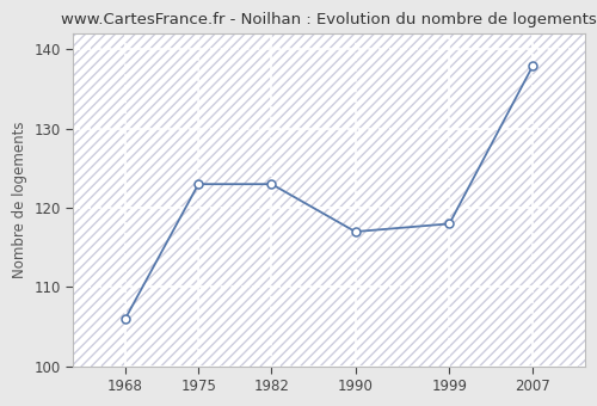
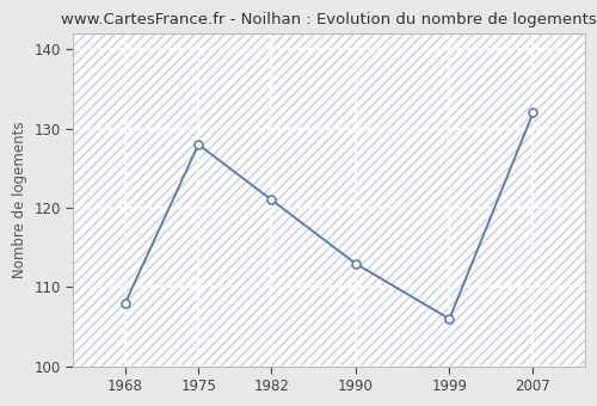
1968: 106 -> 108
1975: 123 -> 128
1982: 123 -> 121
1990: 117 -> 113
1999: 118 -> 106
2007: 138 -> 132
